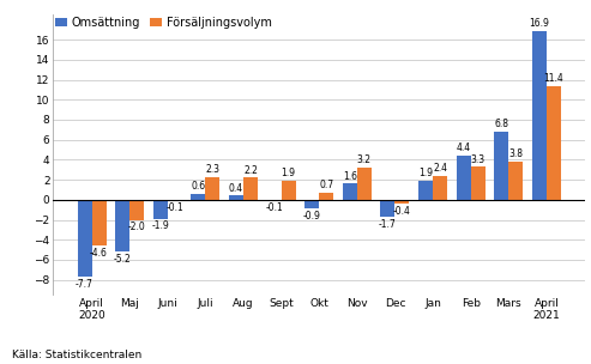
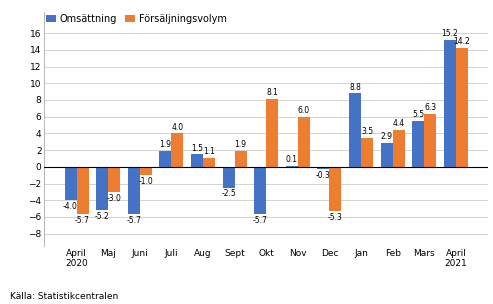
Omsättning/April 2020: -7.7 -> -4.0
Försäljningsvolym/April 2020: -4.6 -> -5.7
Försäljningsvolym/Maj: -2.0 -> -3.0
Omsättning/Juni: -1.9 -> -5.7
Försäljningsvolym/Juni: -0.1 -> -1.0
Omsättning/Juli: 0.6 -> 1.9
Försäljningsvolym/Juli: 2.3 -> 4.0
Omsättning/Aug: 0.4 -> 1.5
Försäljningsvolym/Aug: 2.2 -> 1.1
Omsättning/Sept: -0.1 -> -2.5
Omsättning/Okt: -0.9 -> -5.7
Försäljningsvolym/Okt: 0.7 -> 8.1
Omsättning/Nov: 1.6 -> 0.1
Försäljningsvolym/Nov: 3.2 -> 6.0
Omsättning/Dec: -1.7 -> -0.3
Försäljningsvolym/Dec: -0.4 -> -5.3
Omsättning/Jan: 1.9 -> 8.8
Försäljningsvolym/Jan: 2.4 -> 3.5
Omsättning/Feb: 4.4 -> 2.9
Försäljningsvolym/Feb: 3.3 -> 4.4
Omsättning/Mars: 6.8 -> 5.5
Försäljningsvolym/Mars: 3.8 -> 6.3
Omsättning/April 2021: 16.9 -> 15.2
Försäljningsvolym/April 2021: 11.4 -> 14.2
